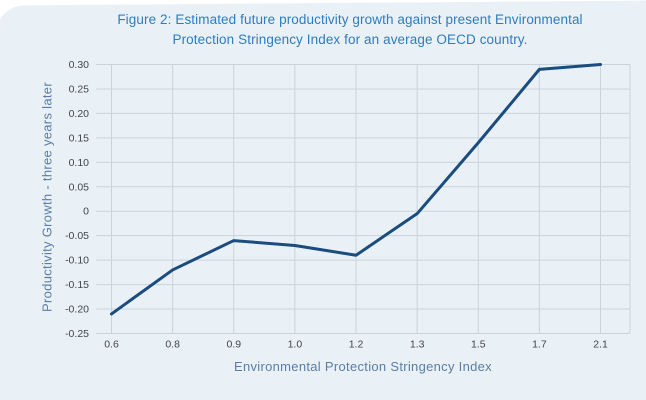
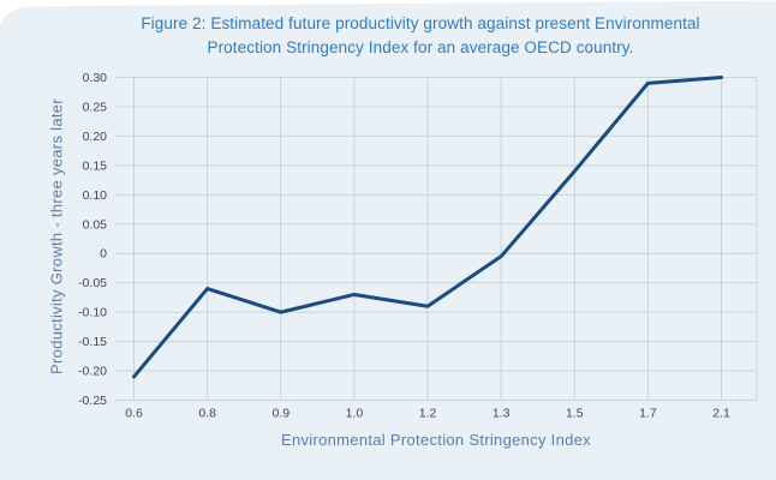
0.8: -0.12 -> -0.06
0.9: -0.06 -> -0.10
